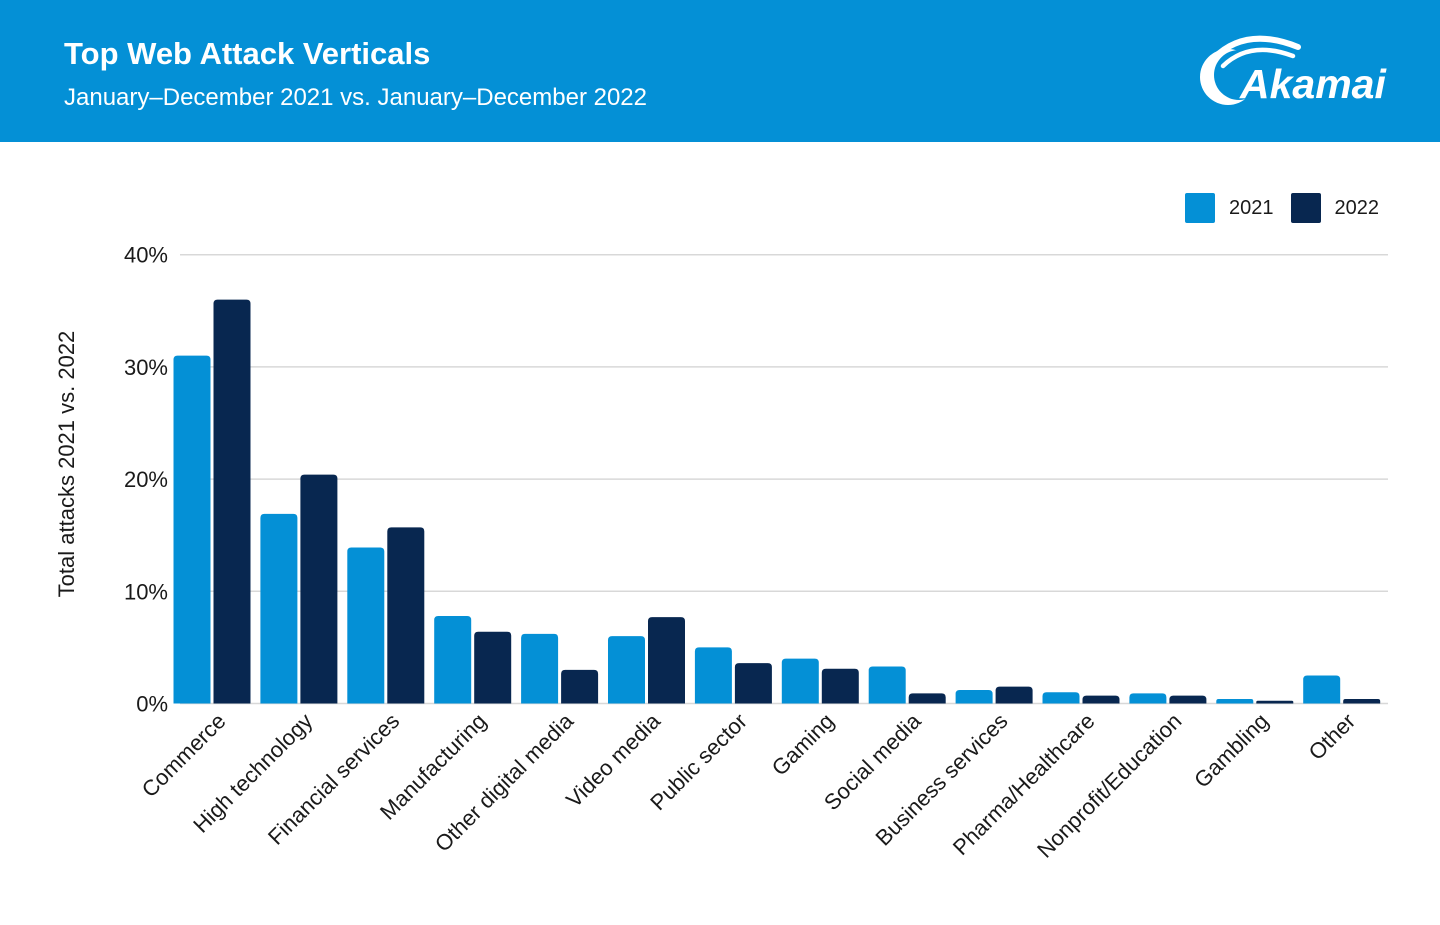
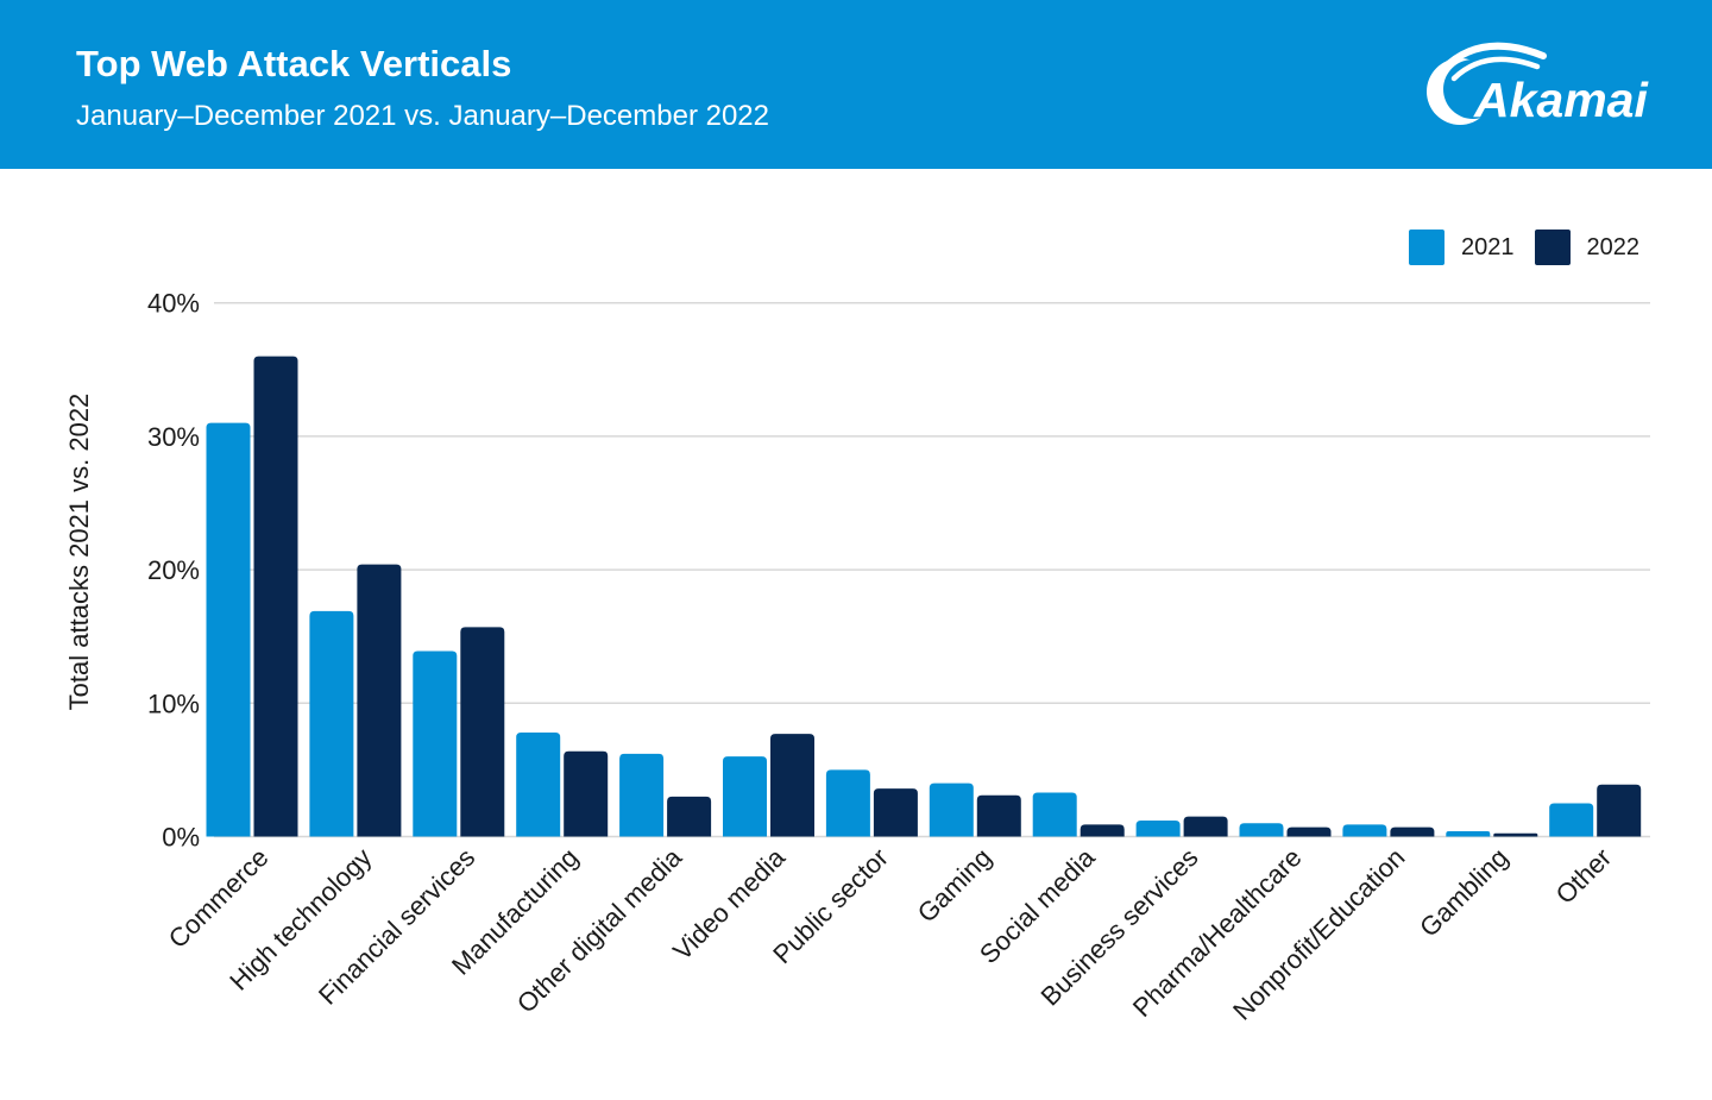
2022/Other: 0.4% -> 3.9%
